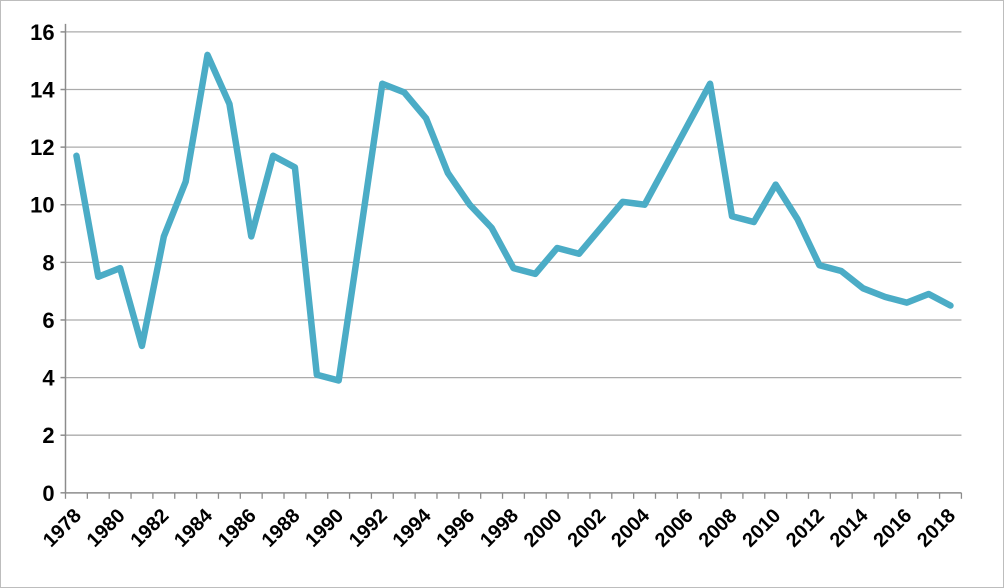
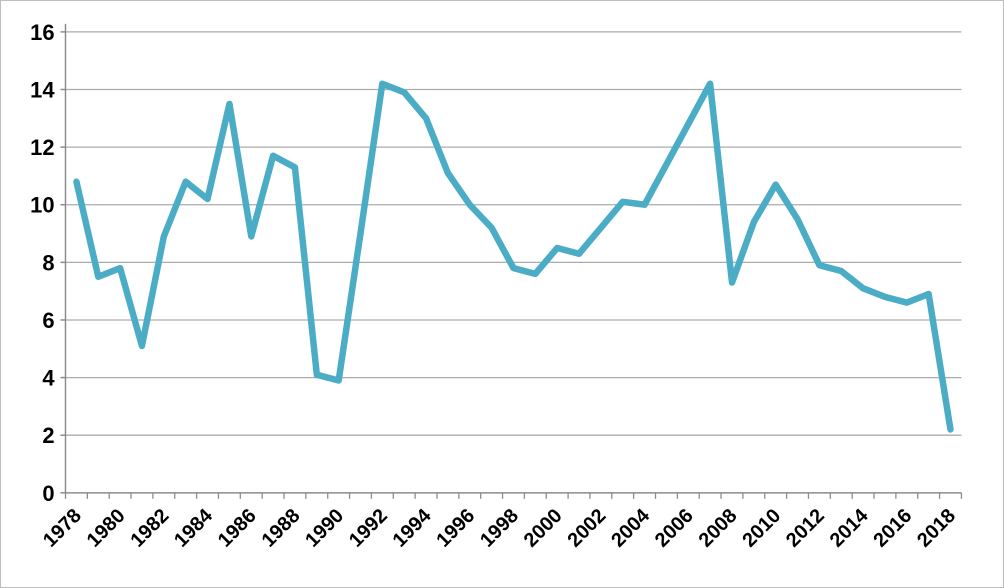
1978: 11.7 -> 10.8
1984: 15.2 -> 10.2
2008: 9.6 -> 7.3
2018: 6.5 -> 2.2
